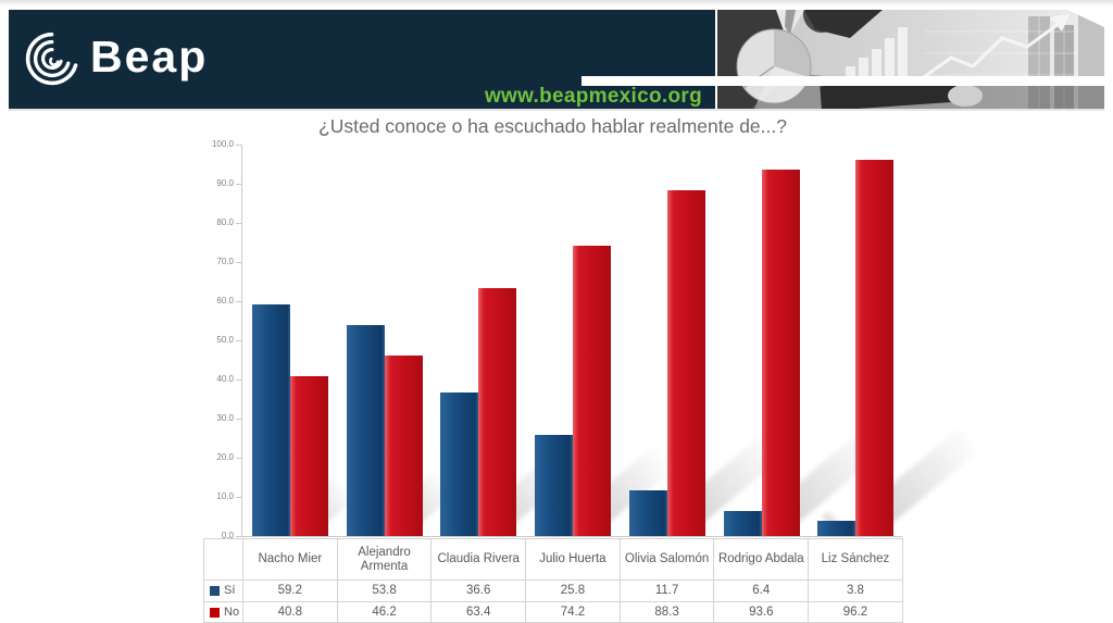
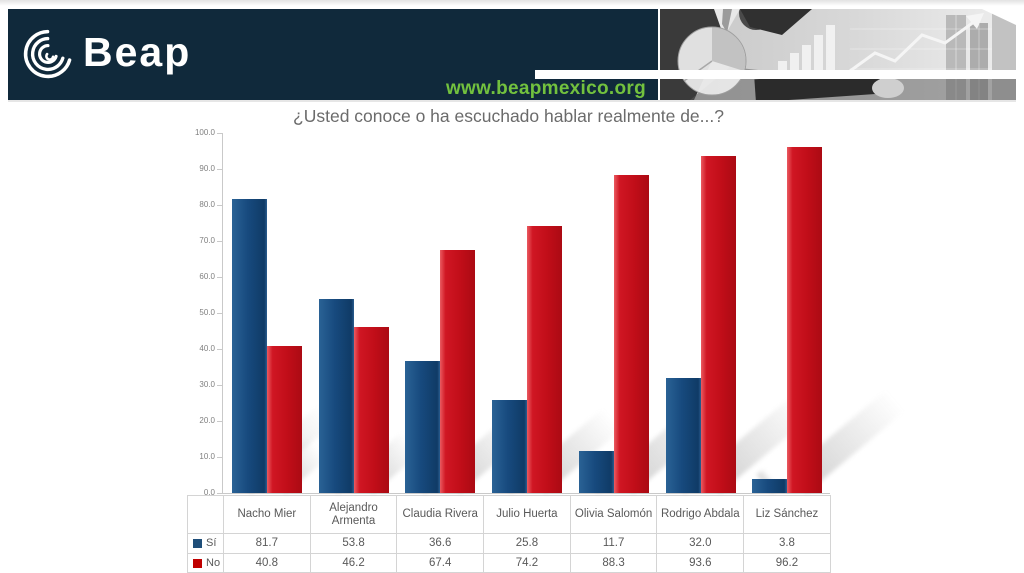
Sí/Nacho Mier: 59.2 -> 81.7
No/Claudia Rivera: 63.4 -> 67.4
Sí/Rodrigo Abdala: 6.4 -> 32.0
